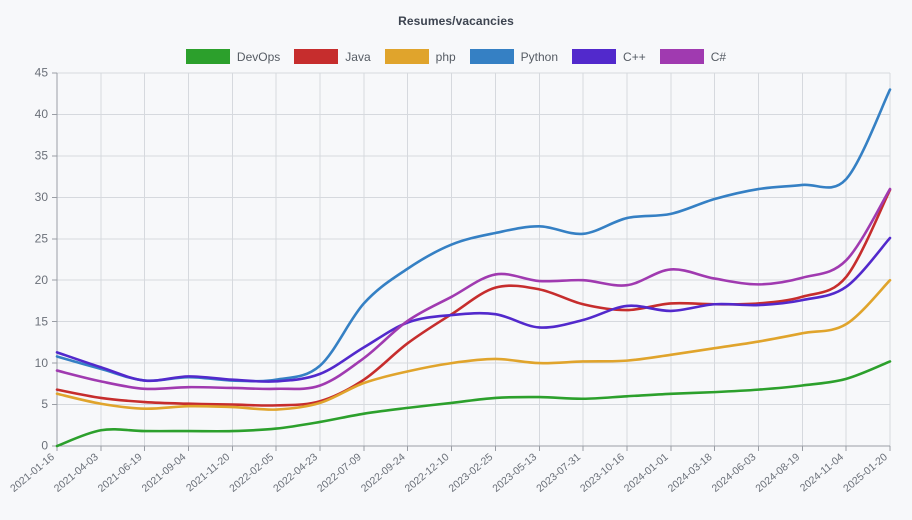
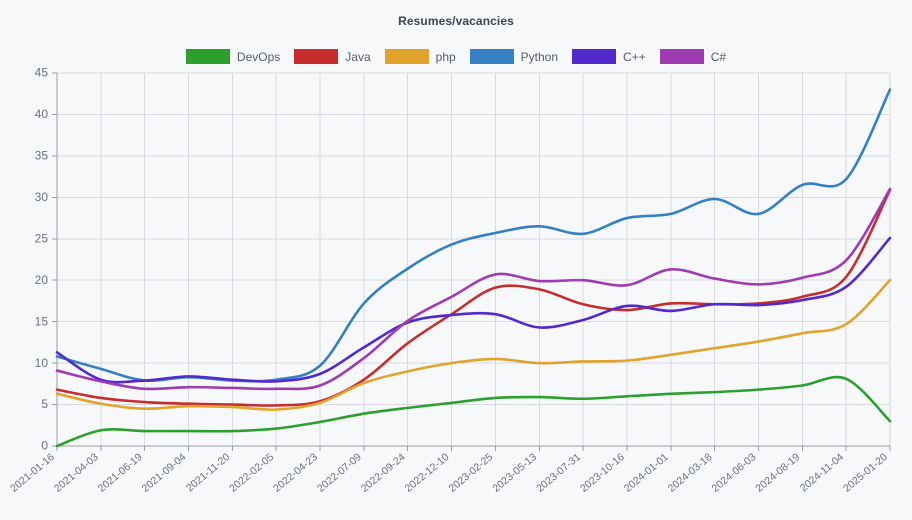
C++/2021-04-03: 10 -> 8
Python/2024-06-03: 31 -> 28
DevOps/2025-01-20: 10 -> 3
